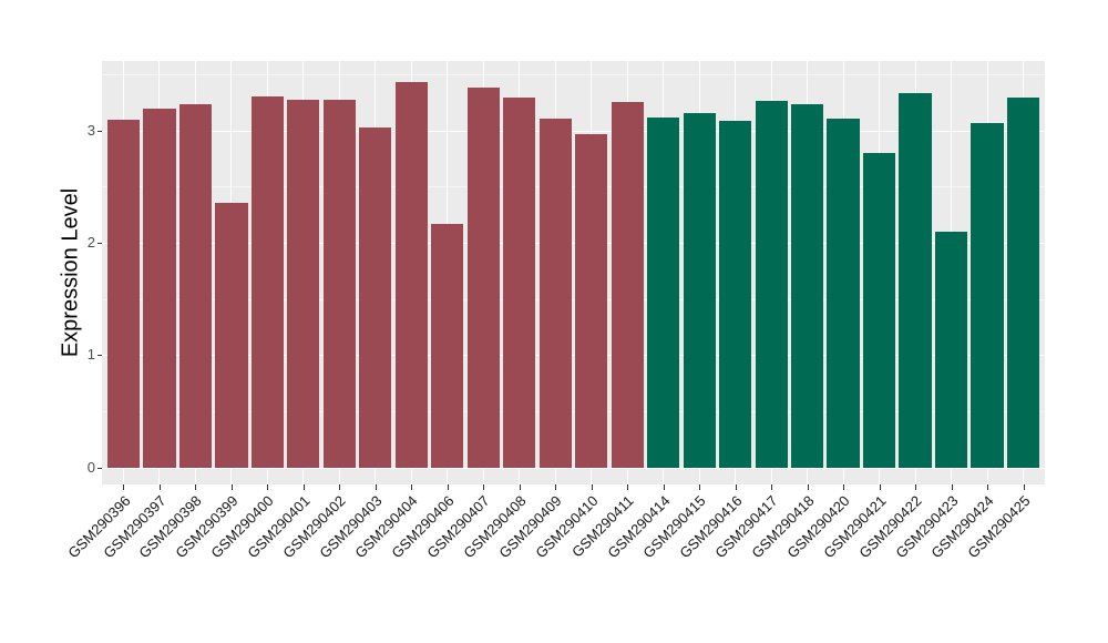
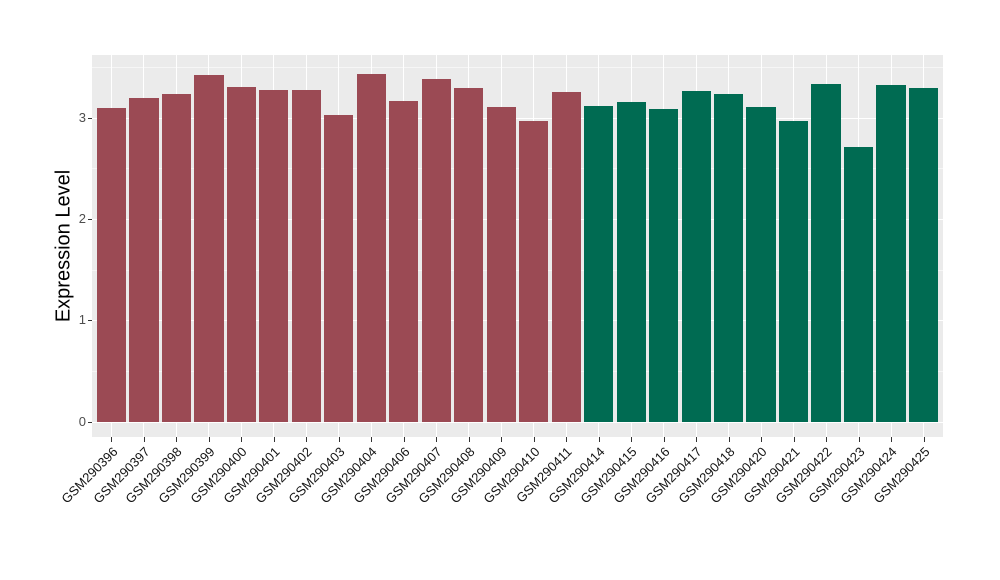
GSM290399: 2.36 -> 3.42
GSM290406: 2.17 -> 3.17
GSM290421: 2.80 -> 2.97
GSM290423: 2.10 -> 2.71
GSM290424: 3.07 -> 3.32
